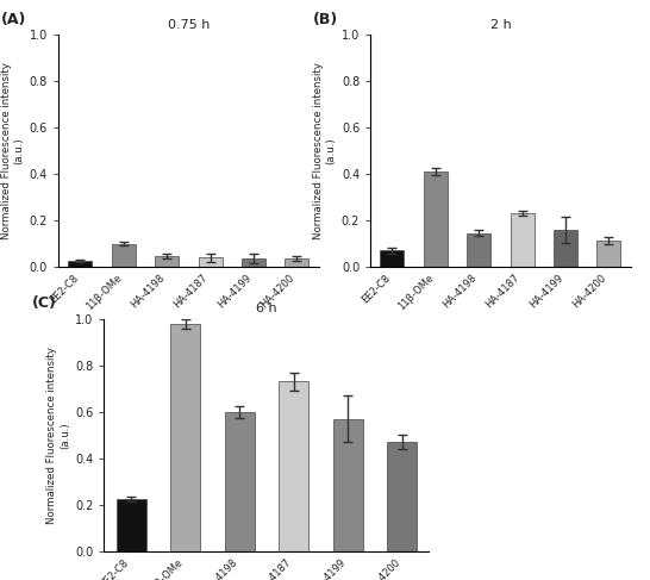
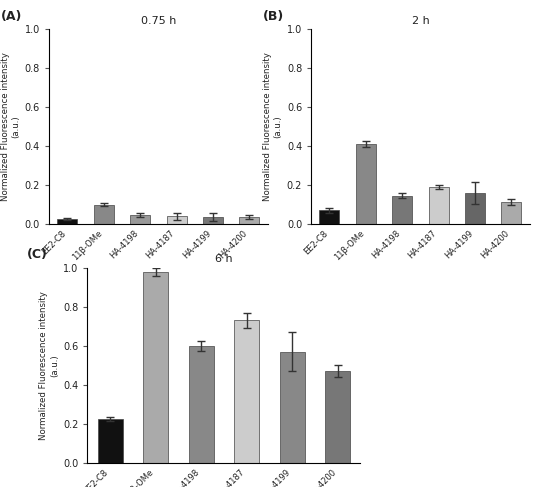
2 h/HA-4187: 0.23 -> 0.19
